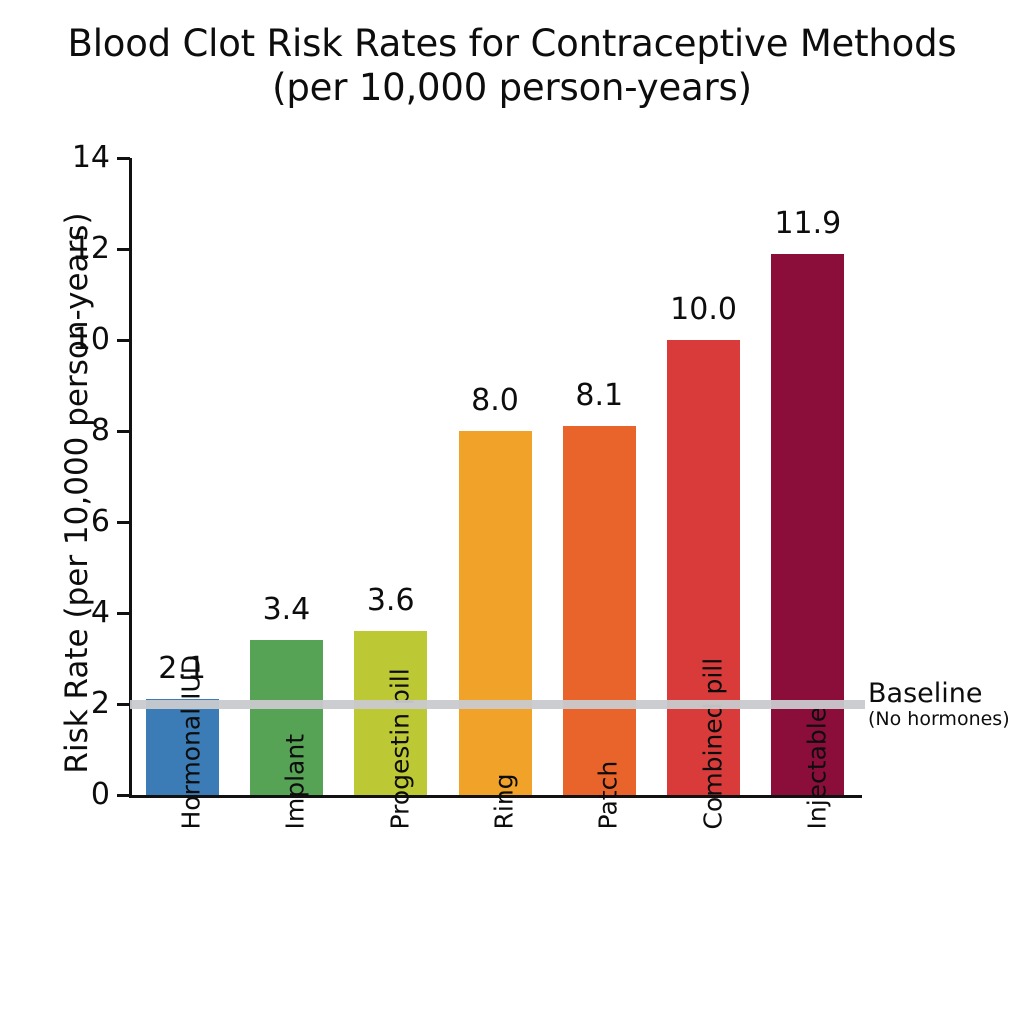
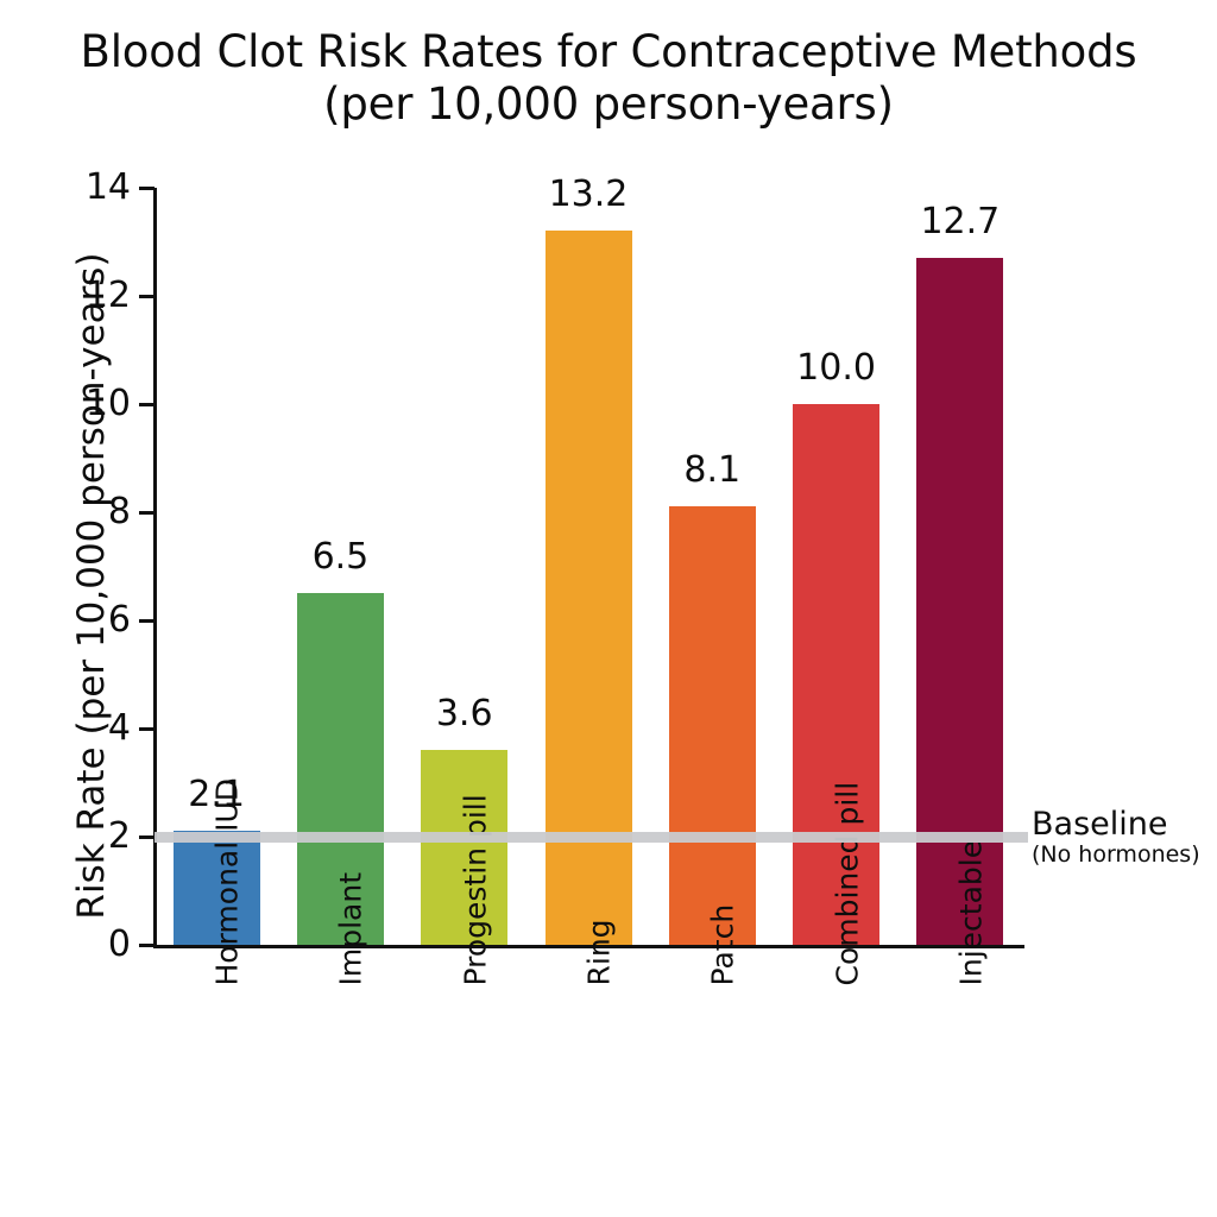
Implant: 3.4 -> 6.5
Ring: 8.0 -> 13.2
Injectable: 11.9 -> 12.7
